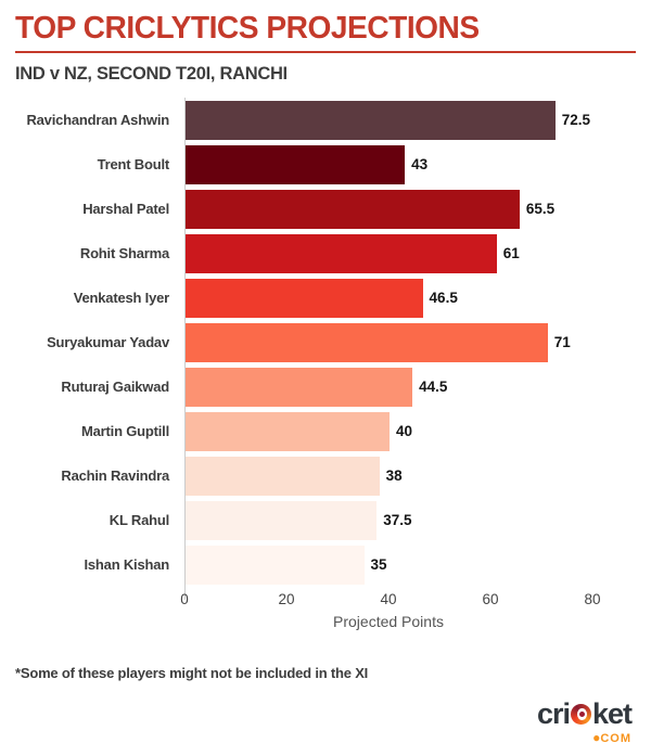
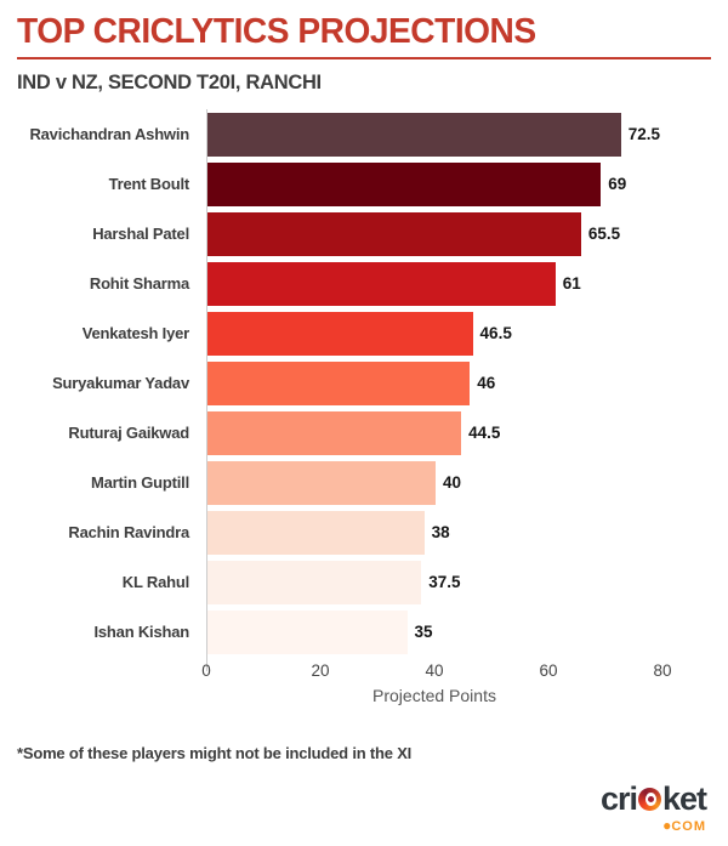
Trent Boult: 43 -> 69
Suryakumar Yadav: 71 -> 46
